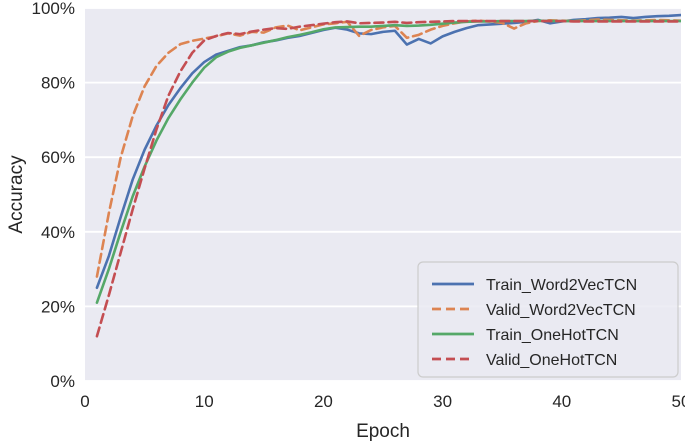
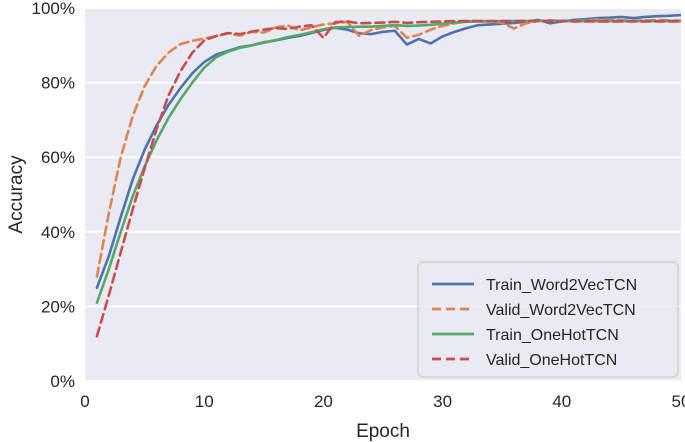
Valid_OneHotTCN/20: 96% -> 92%
